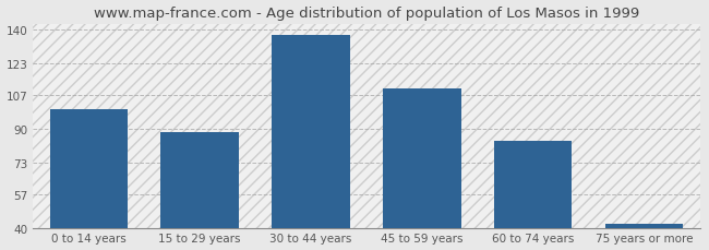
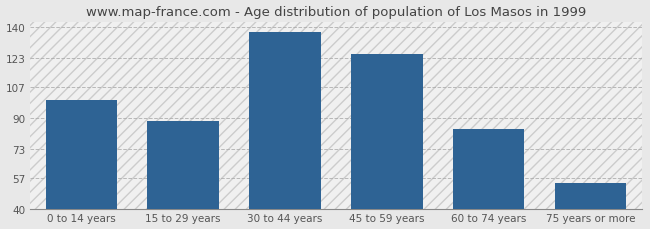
45 to 59 years: 110 -> 125
75 years or more: 42 -> 54
